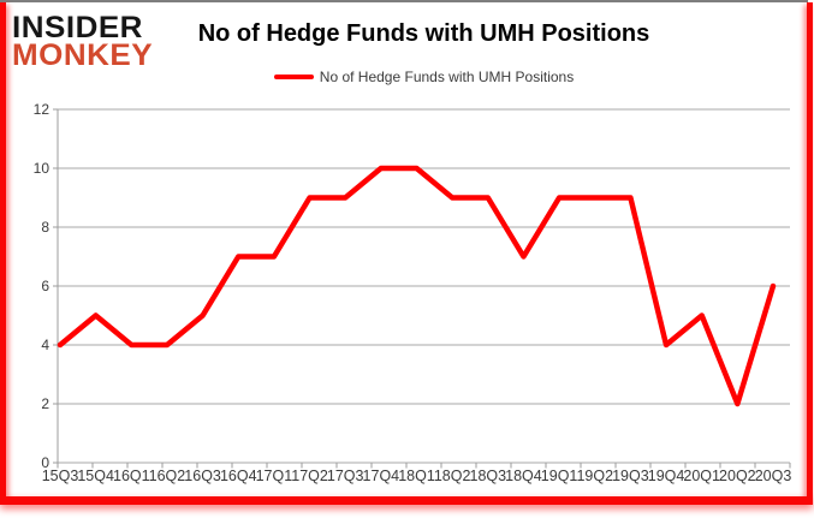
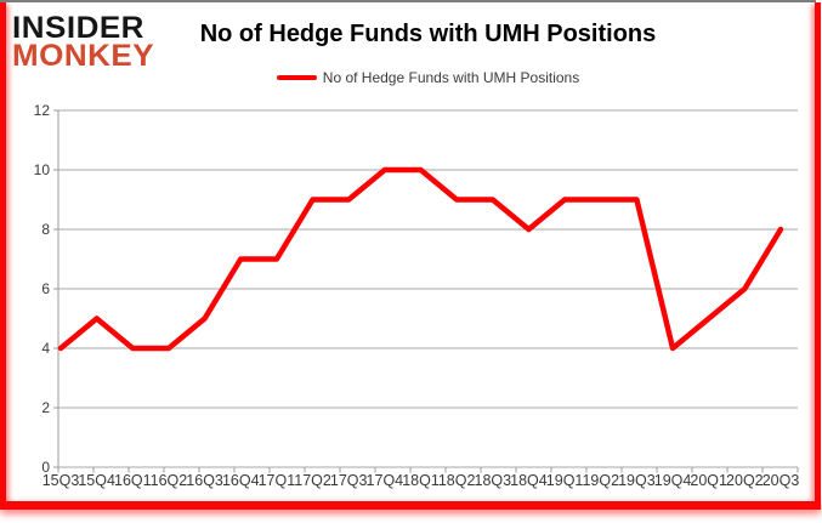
18Q4: 7 -> 8
20Q2: 2 -> 6
20Q3: 6 -> 8
